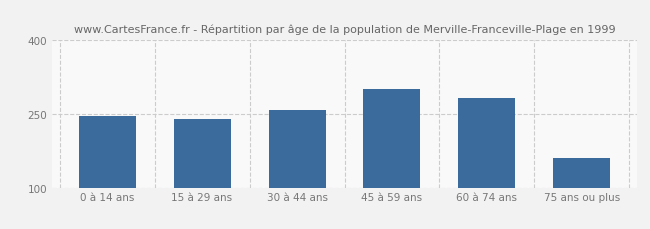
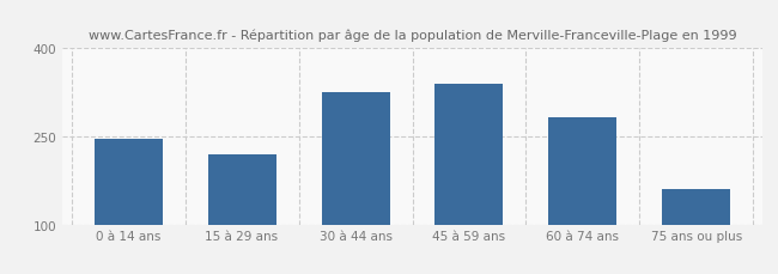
15 à 29 ans: 240 -> 220
30 à 44 ans: 258 -> 325
45 à 59 ans: 300 -> 340
